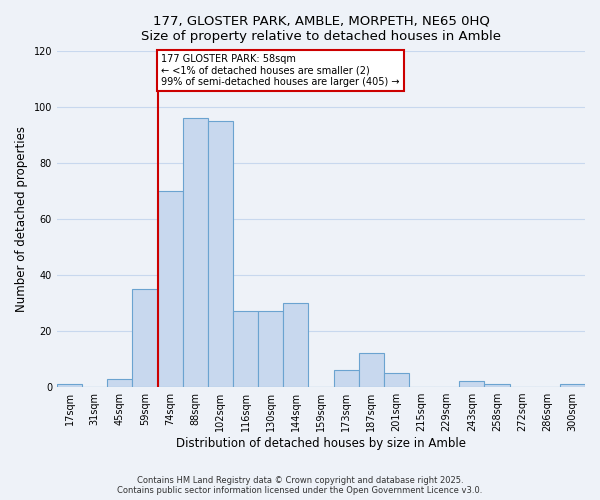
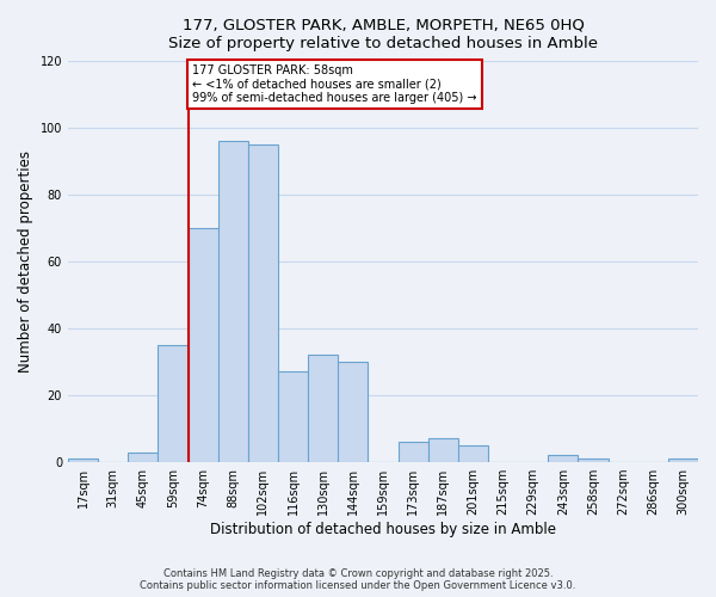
130sqm: 27 -> 32
187sqm: 12 -> 7
